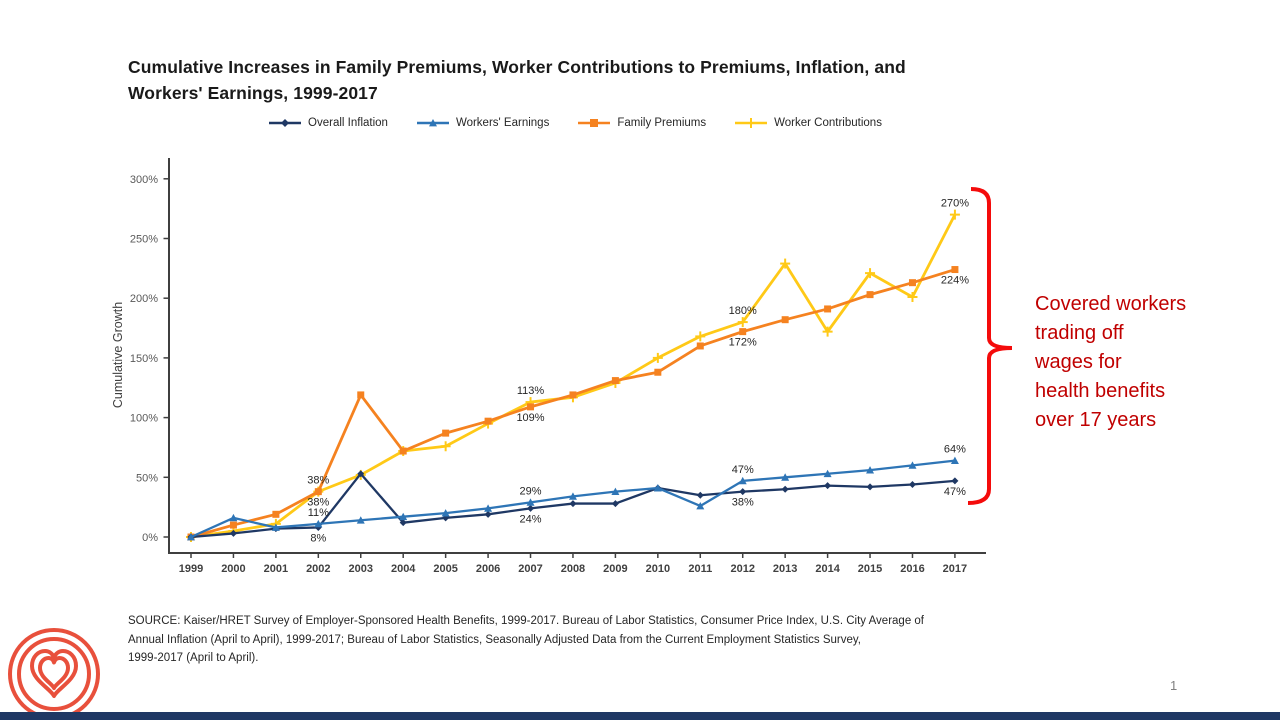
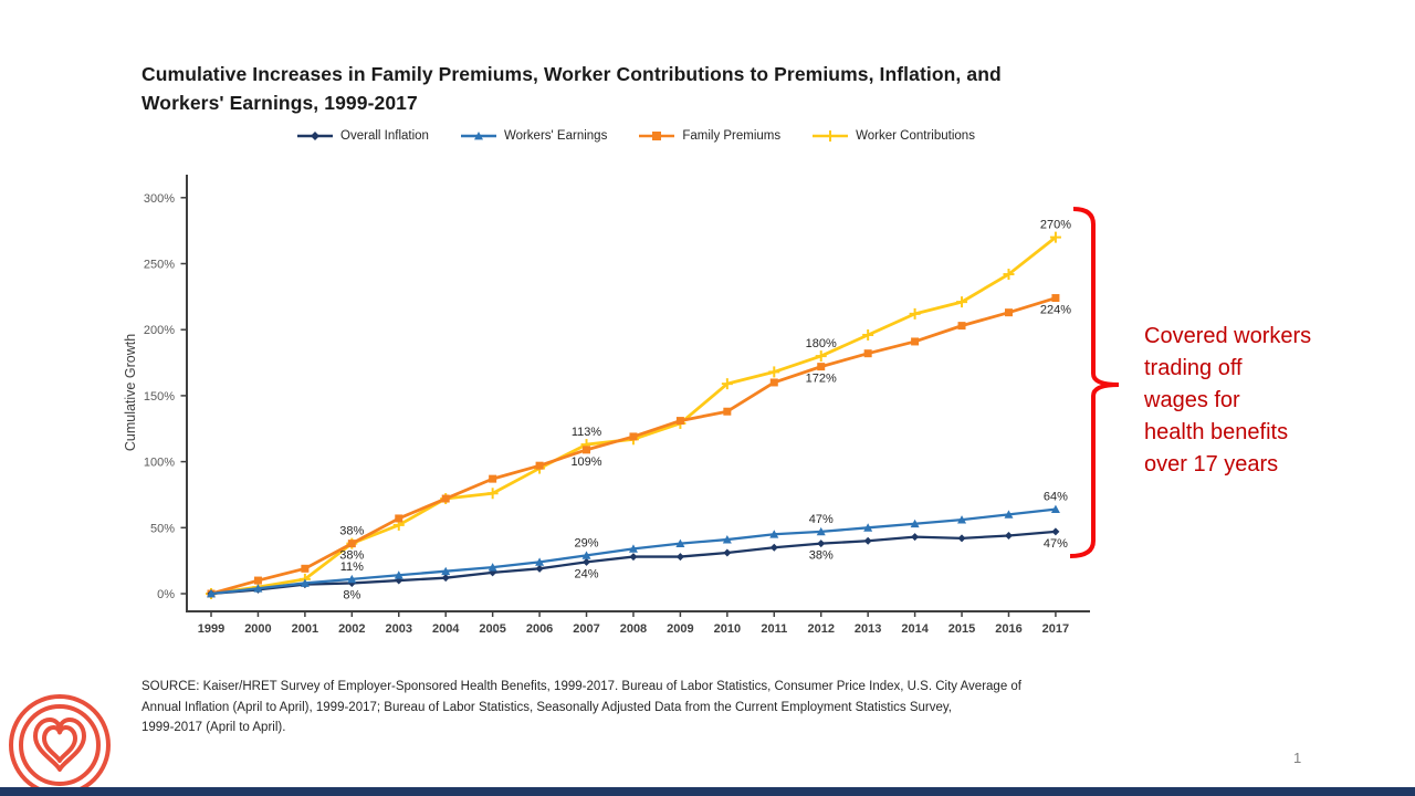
Workers' Earnings/2000: 16% -> 4%
Overall Inflation/2003: 53% -> 10%
Family Premiums/2003: 119% -> 57%
Overall Inflation/2010: 41% -> 31%
Worker Contributions/2010: 150% -> 159%
Workers' Earnings/2011: 26% -> 45%
Worker Contributions/2013: 229% -> 196%
Worker Contributions/2014: 172% -> 212%
Worker Contributions/2016: 201% -> 242%
